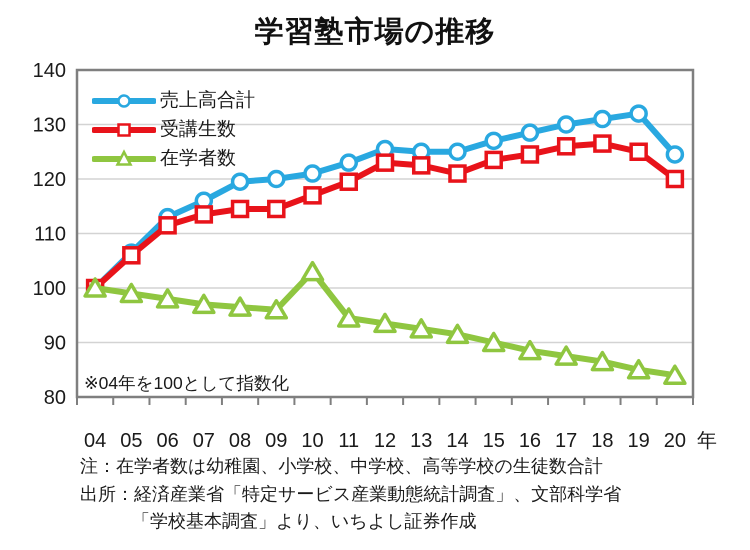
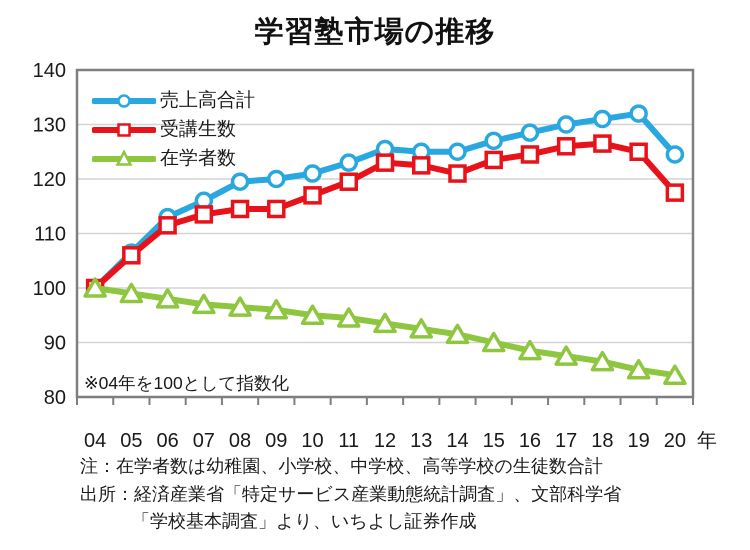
在学者数/10: 103 -> 95
受講生数/20: 120 -> 118
